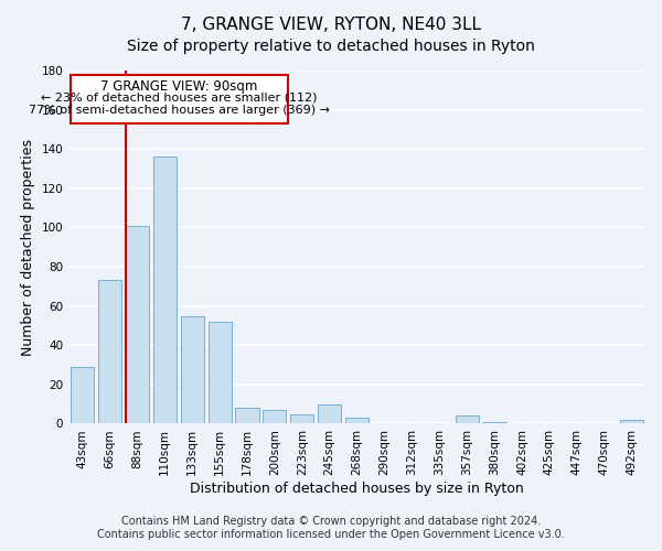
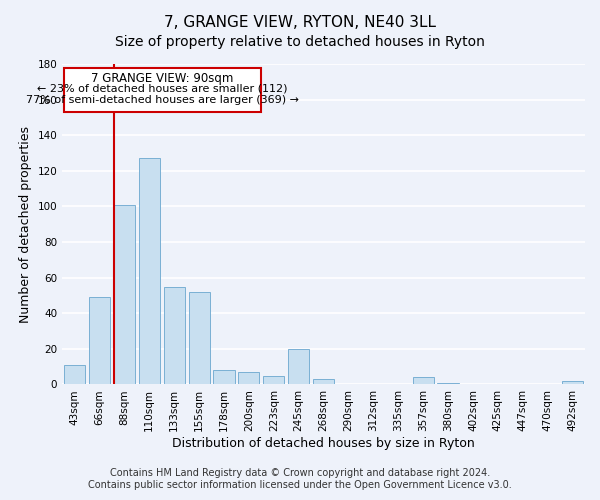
43sqm: 29 -> 11
66sqm: 73 -> 49
110sqm: 136 -> 127
245sqm: 10 -> 20
